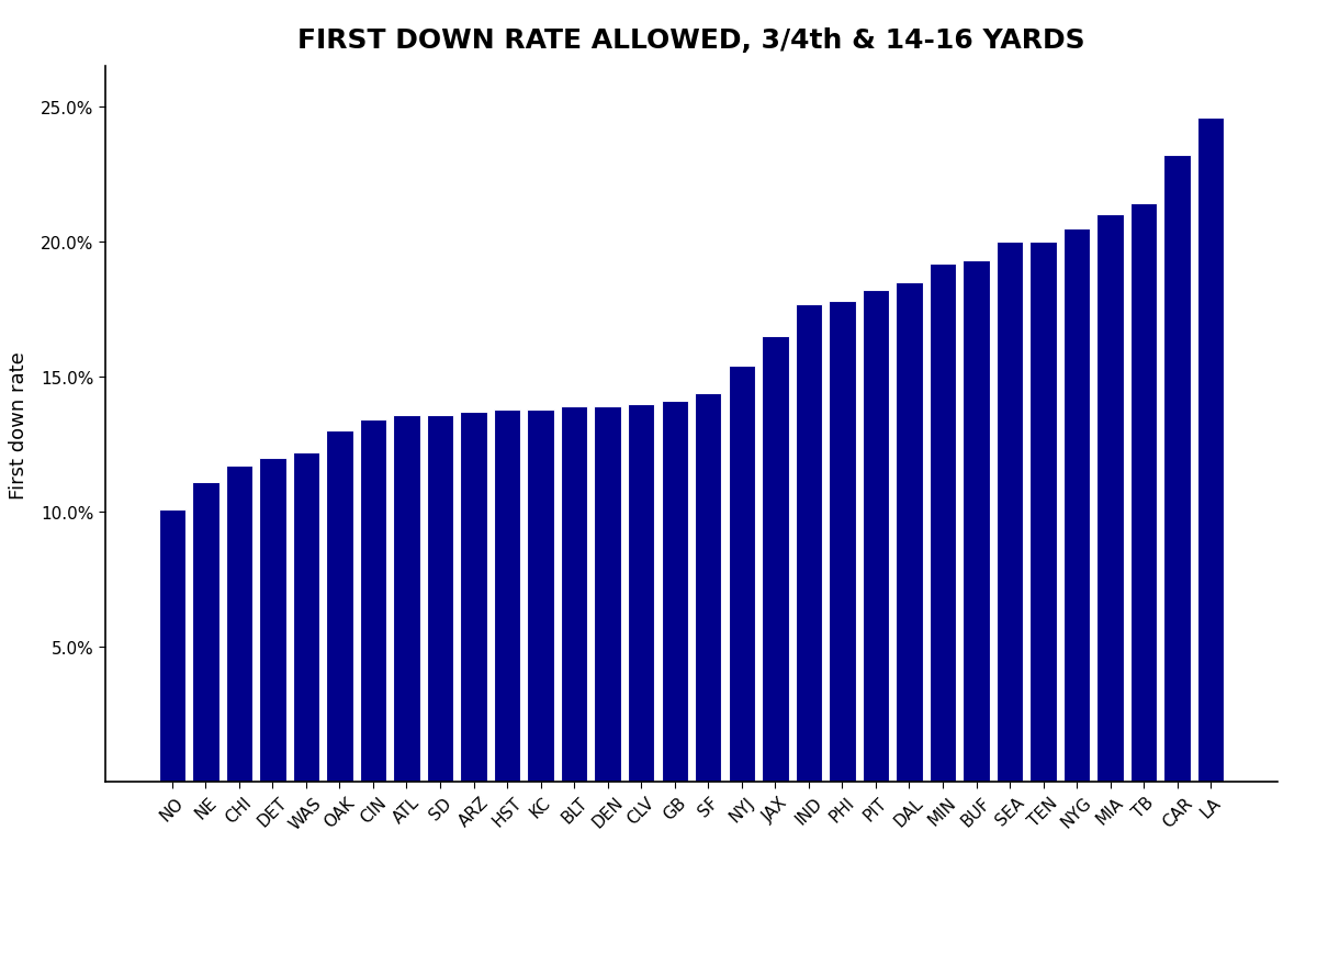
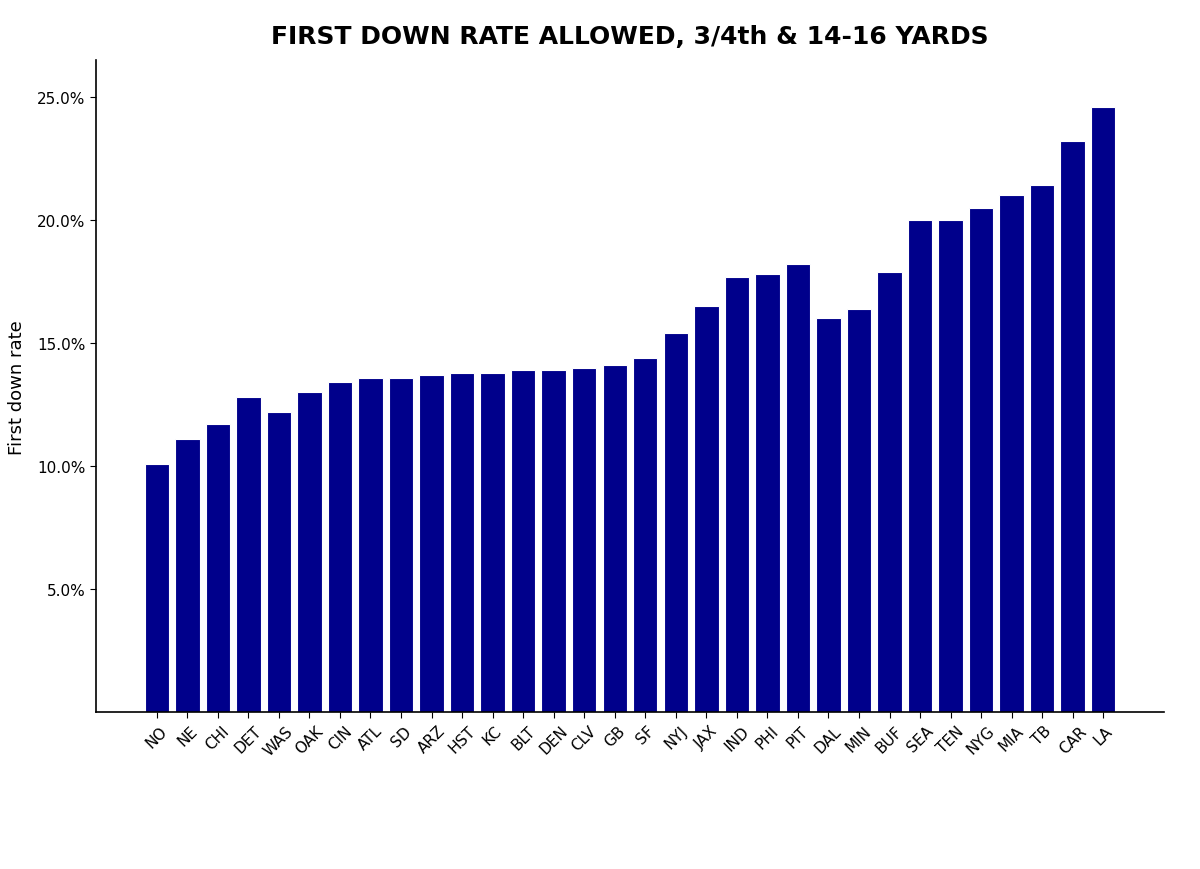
DET: 12.0% -> 12.8%
DAL: 18.5% -> 16.0%
MIN: 19.2% -> 16.4%
BUF: 19.3% -> 17.9%
